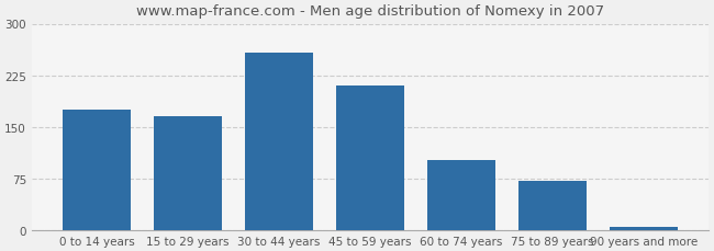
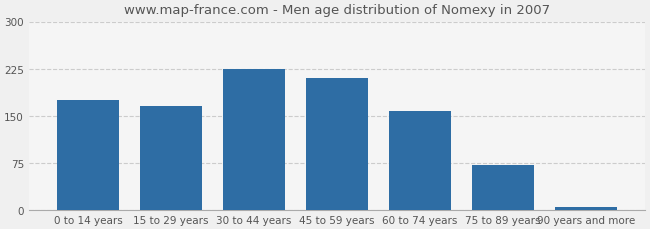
30 to 44 years: 258 -> 225
60 to 74 years: 102 -> 158
